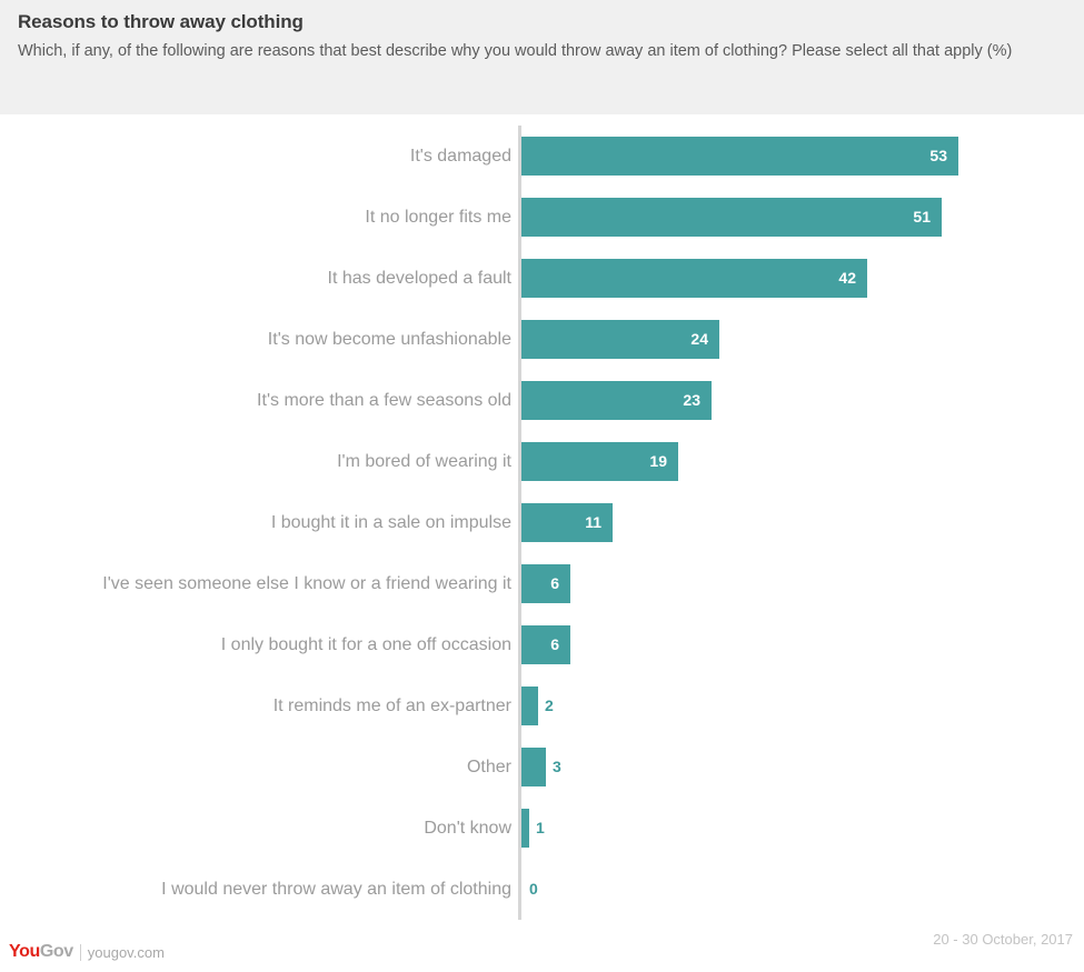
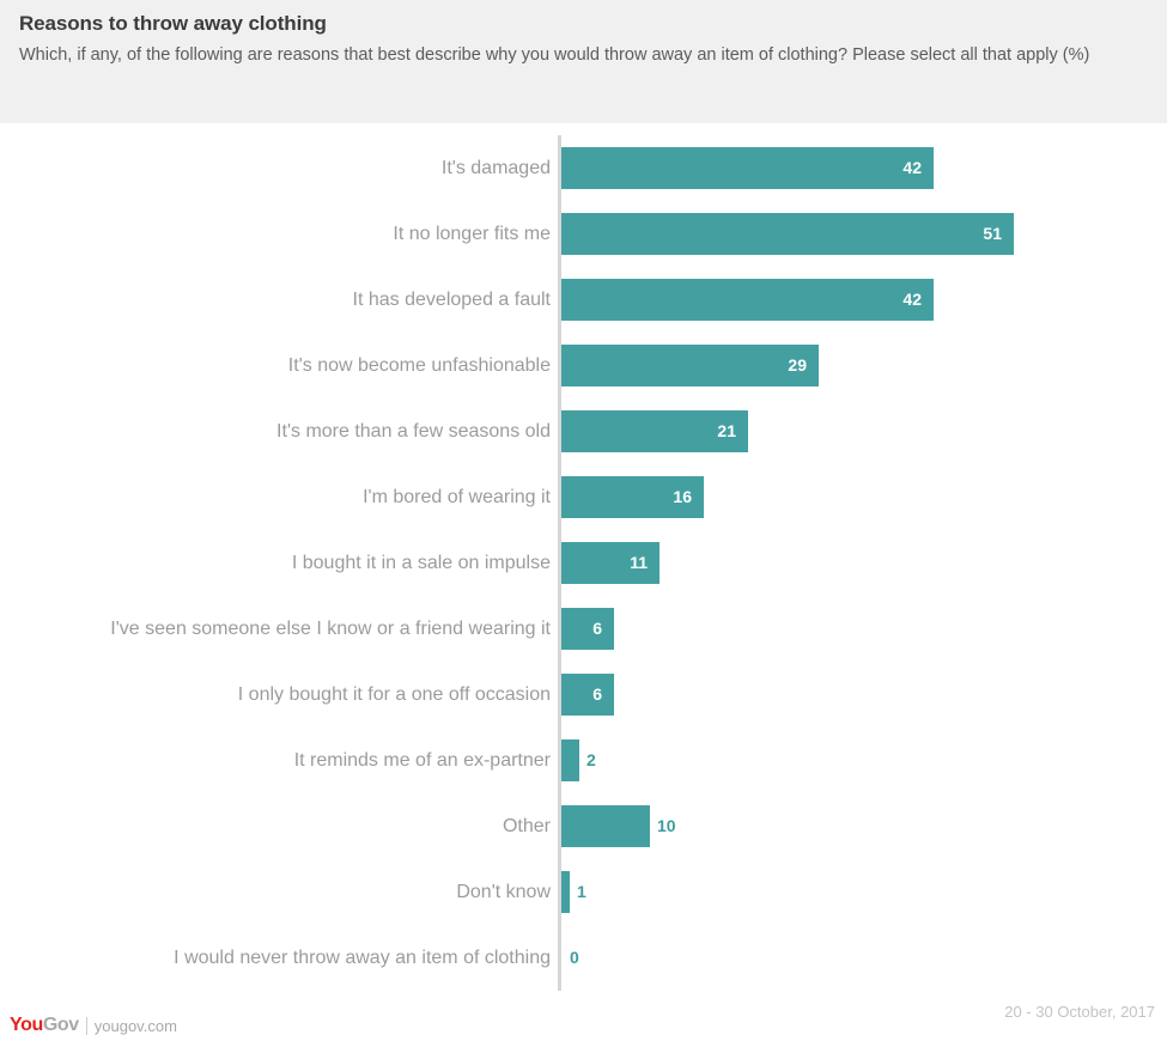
It's damaged: 53 -> 42
It's now become unfashionable: 24 -> 29
It's more than a few seasons old: 23 -> 21
I'm bored of wearing it: 19 -> 16
Other: 3 -> 10
